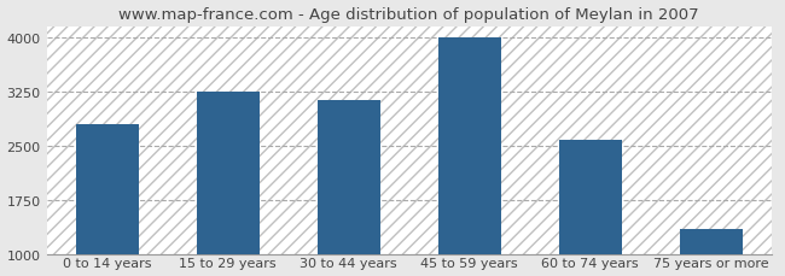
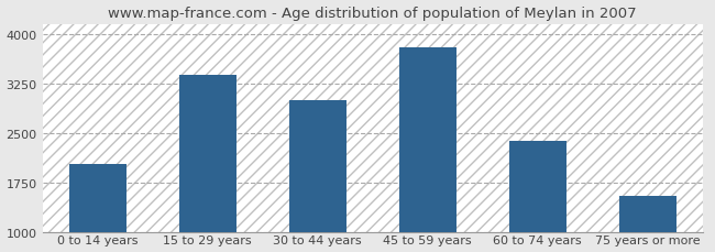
0 to 14 years: 2790 -> 2020
15 to 29 years: 3250 -> 3380
30 to 44 years: 3130 -> 3000
45 to 59 years: 3990 -> 3800
60 to 74 years: 2570 -> 2380
75 years or more: 1350 -> 1540
